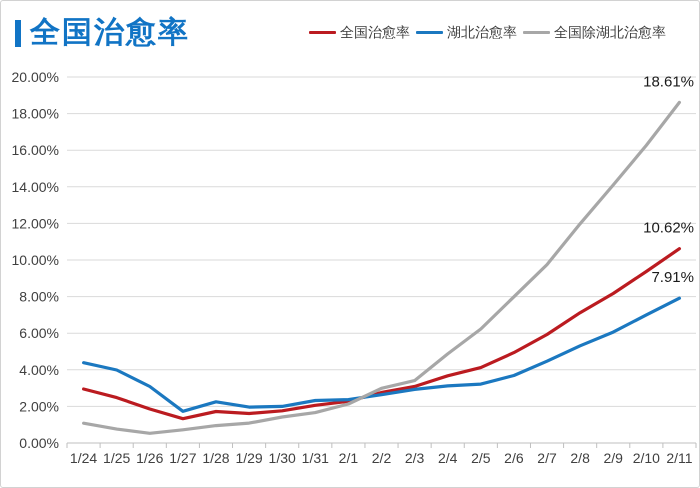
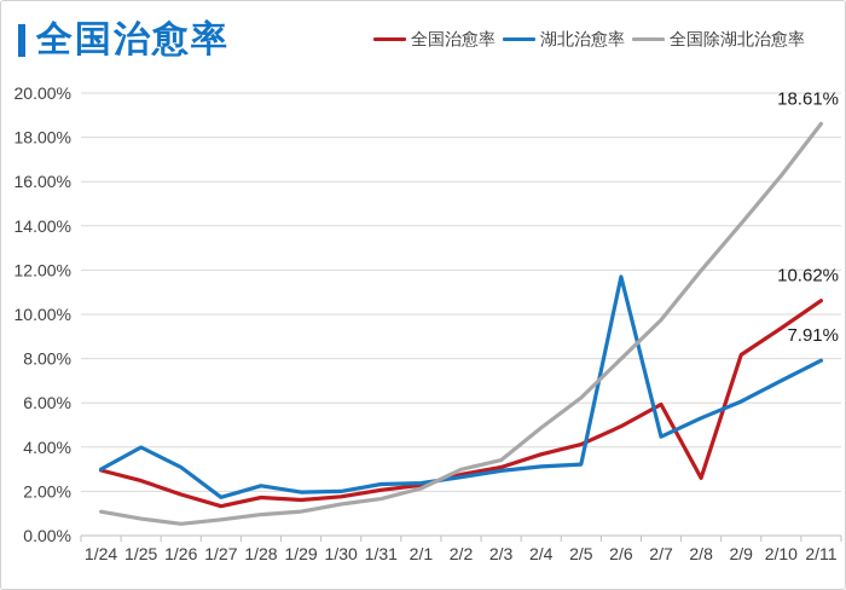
湖北治愈率/1/24: 4.4% -> 3.0%
湖北治愈率/2/6: 3.7% -> 11.7%
全国治愈率/2/8: 7.1% -> 2.6%
